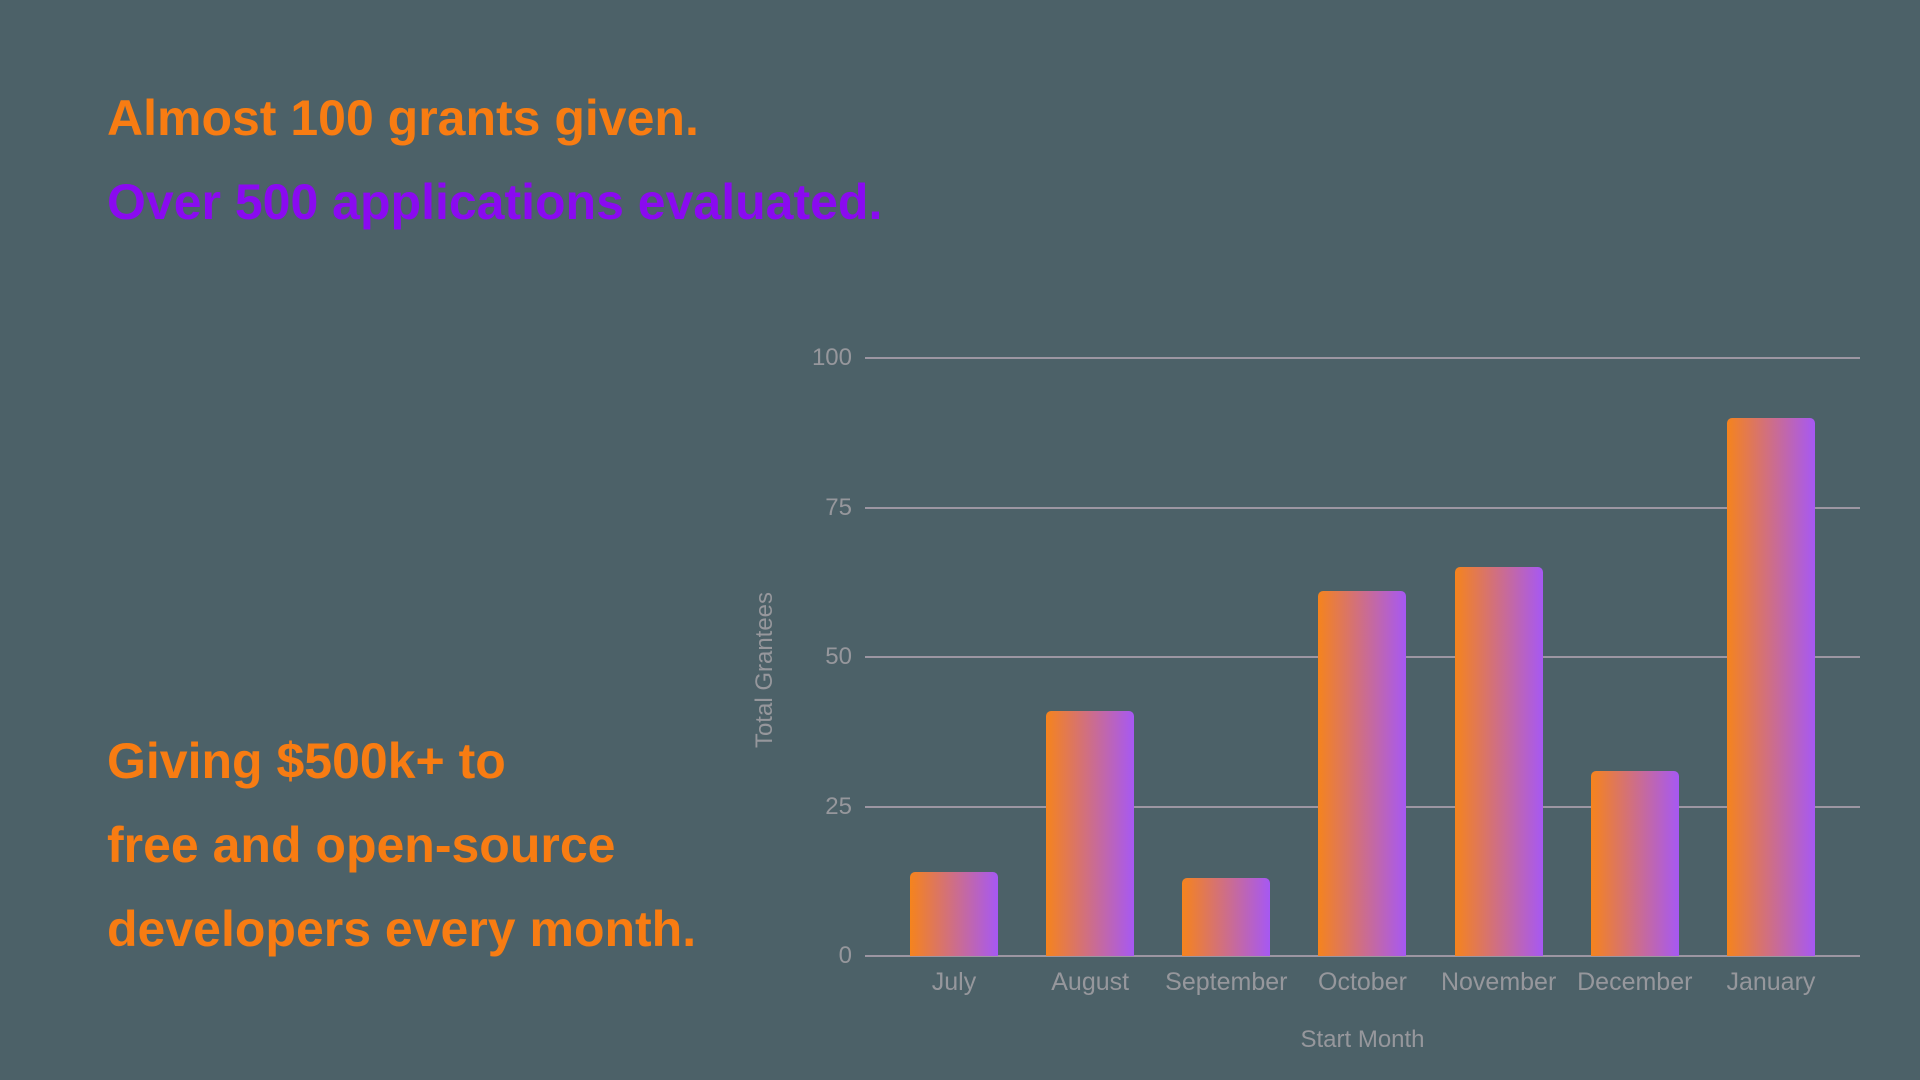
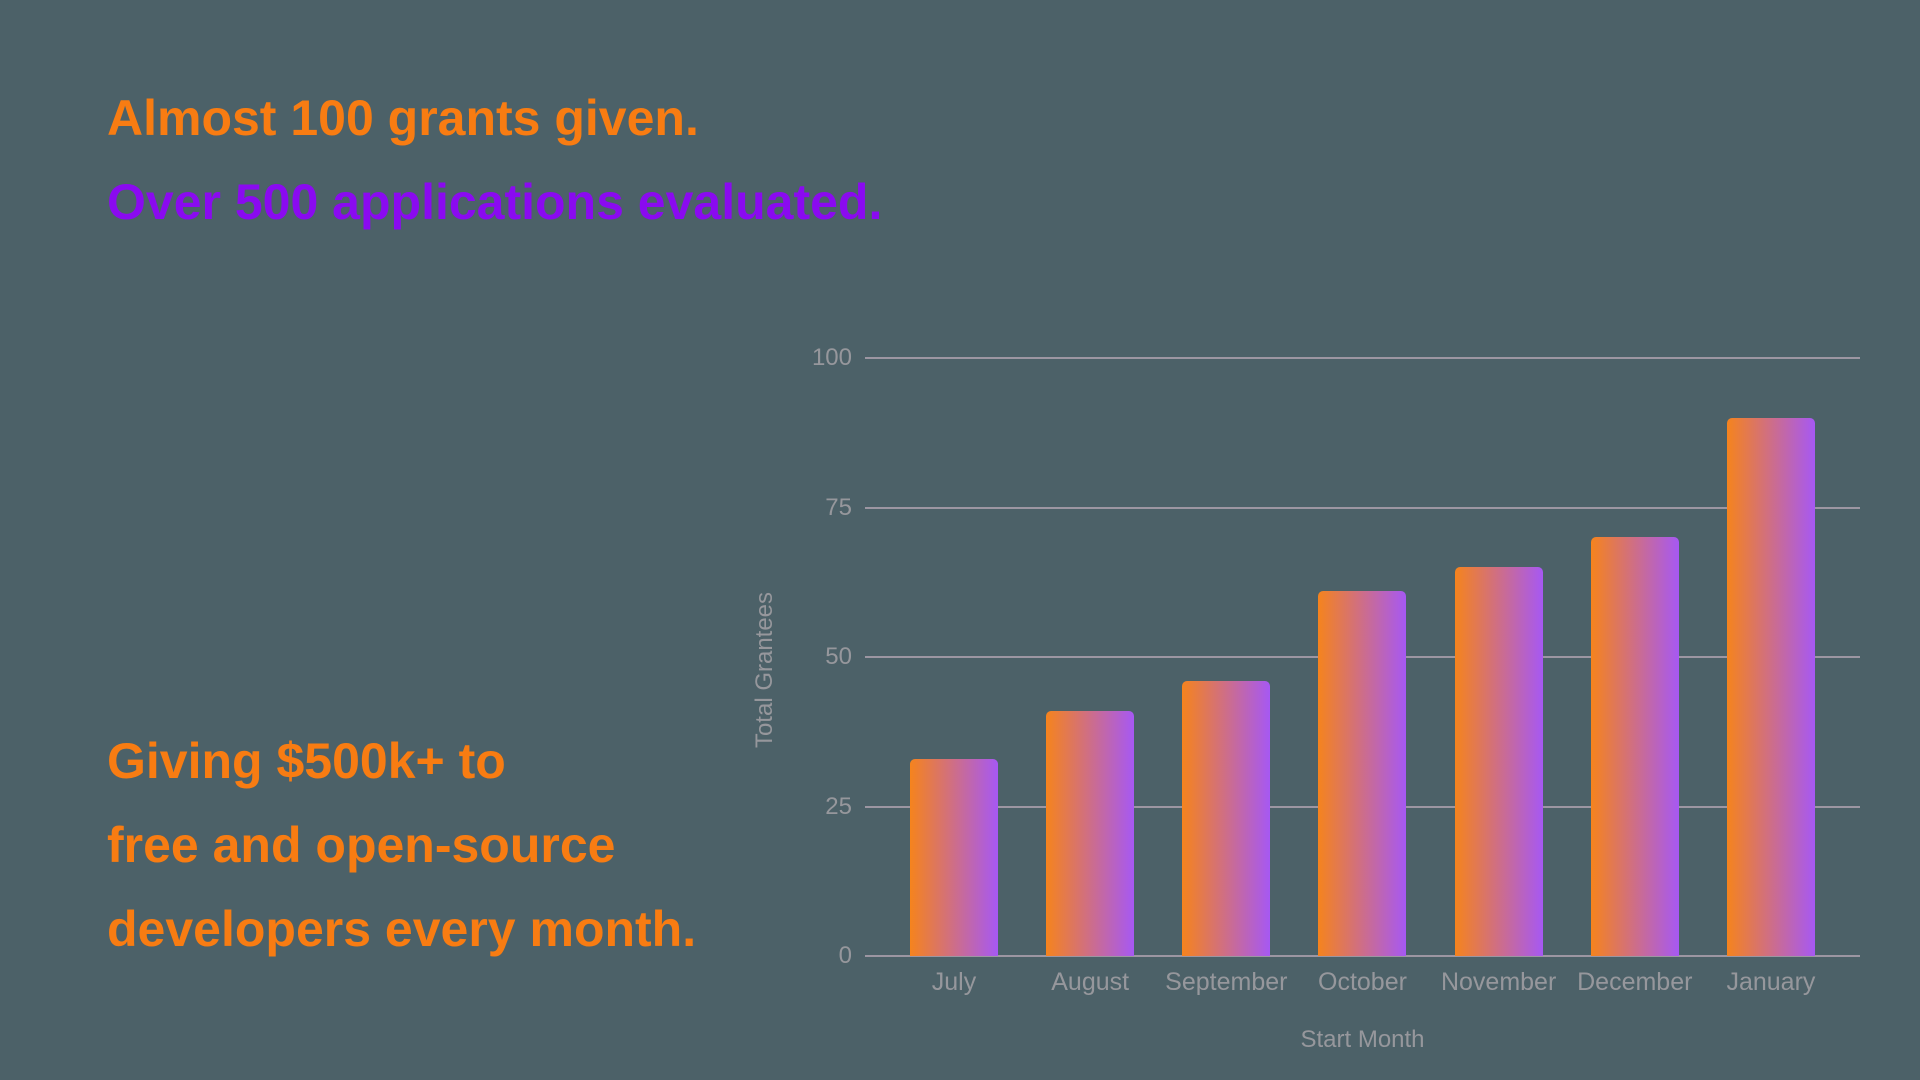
July: 14 -> 33
September: 13 -> 46
December: 31 -> 70
